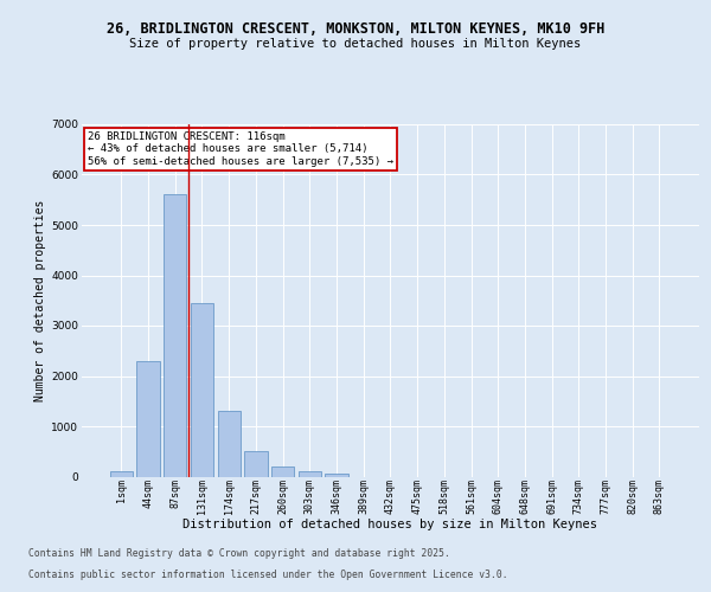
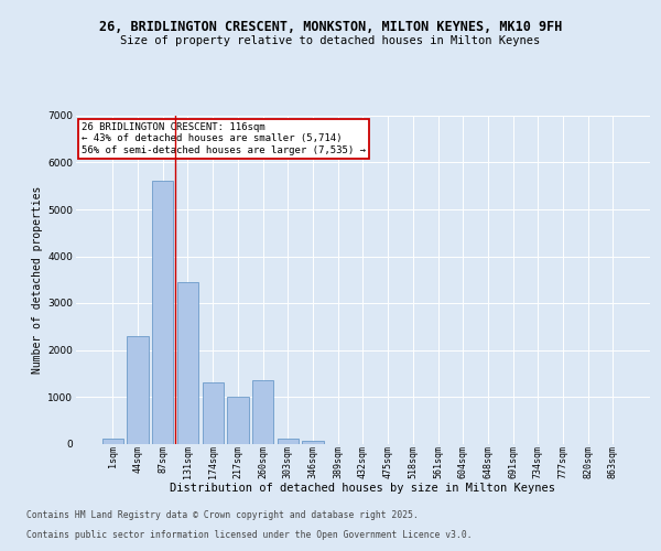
217sqm: 510 -> 1000
260sqm: 200 -> 1350
